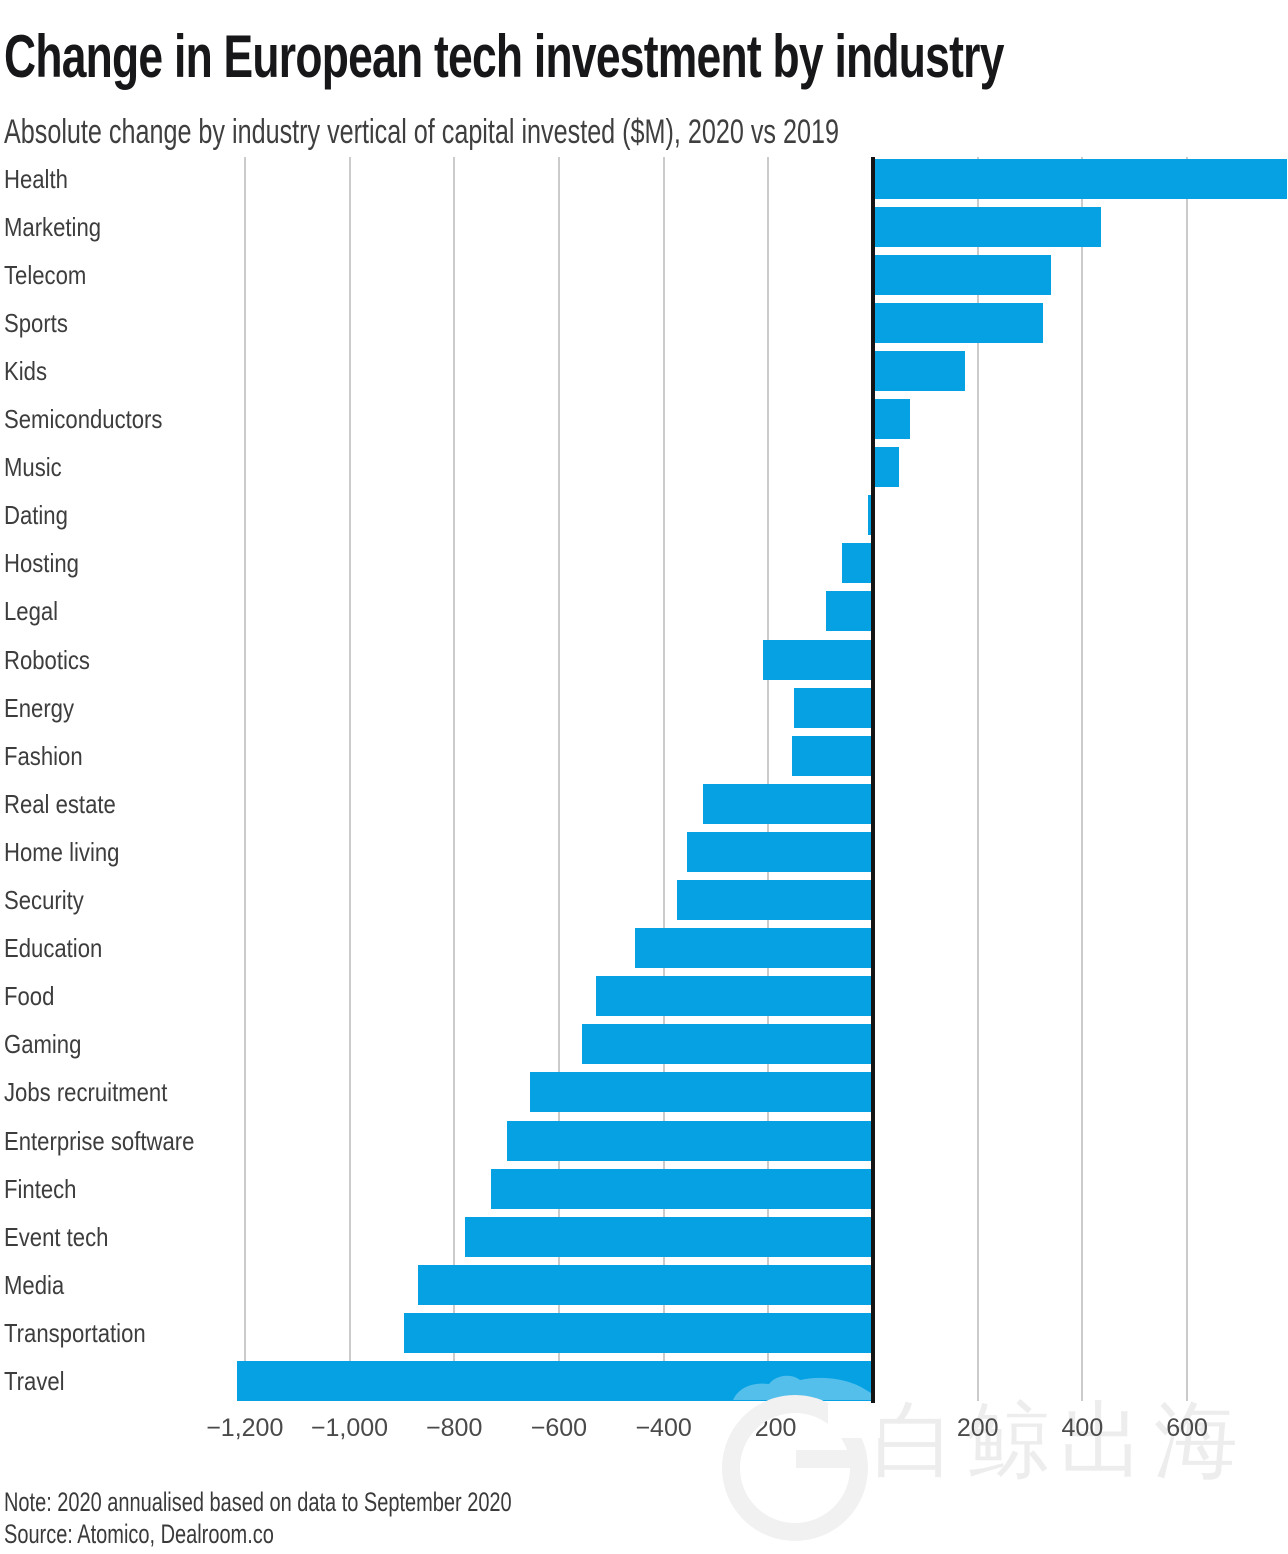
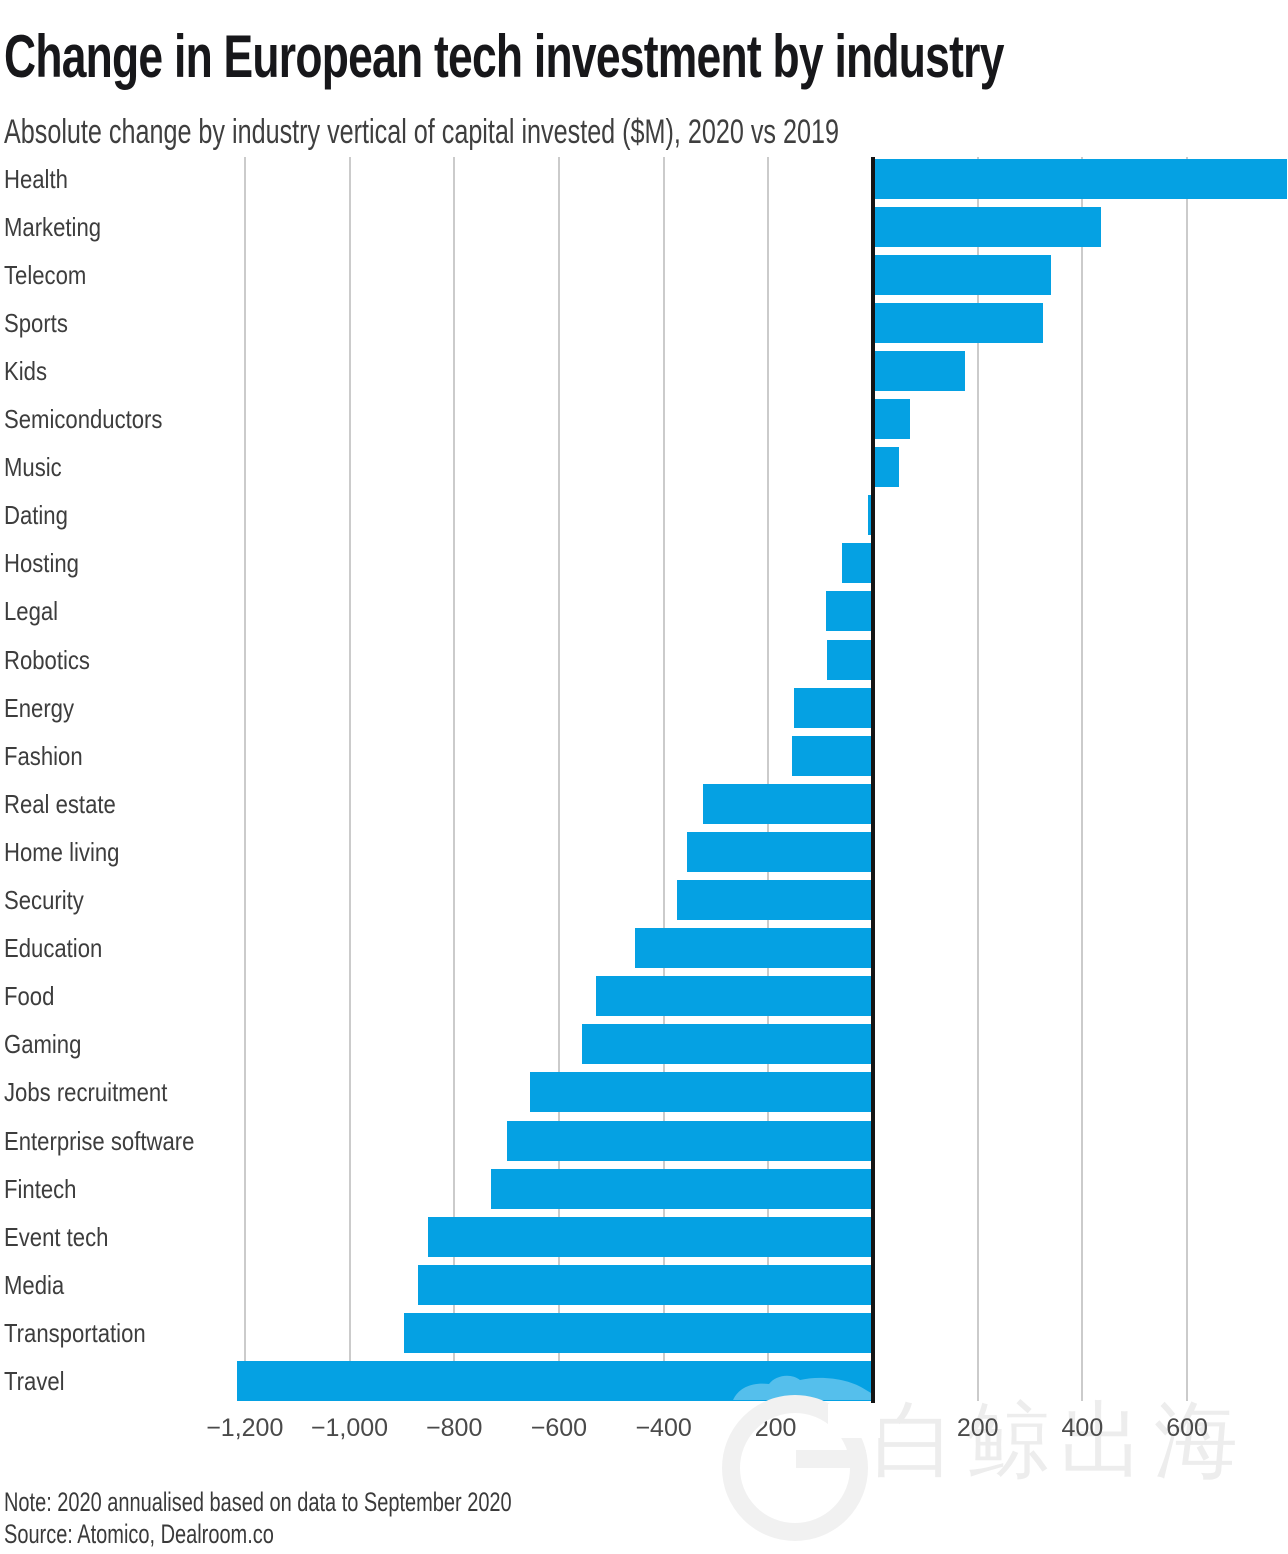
Robotics: -210 -> -90
Event tech: -780 -> -850
